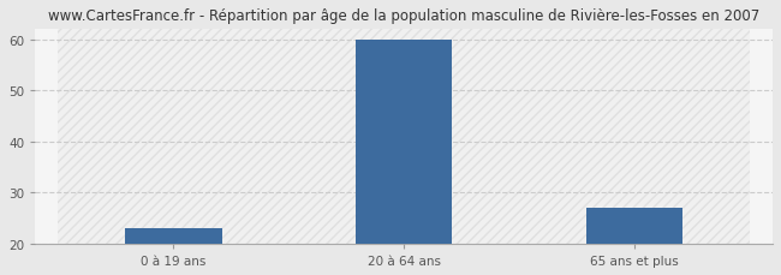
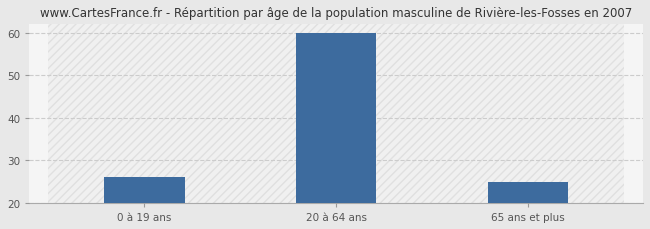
0 à 19 ans: 23 -> 26
65 ans et plus: 27 -> 25
